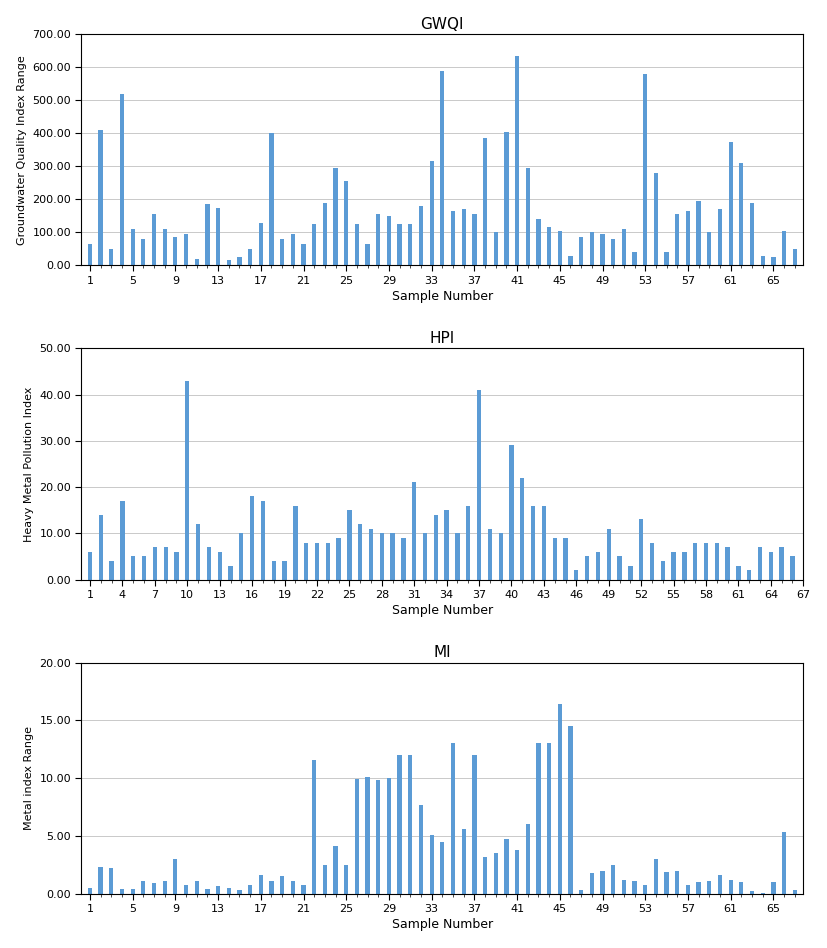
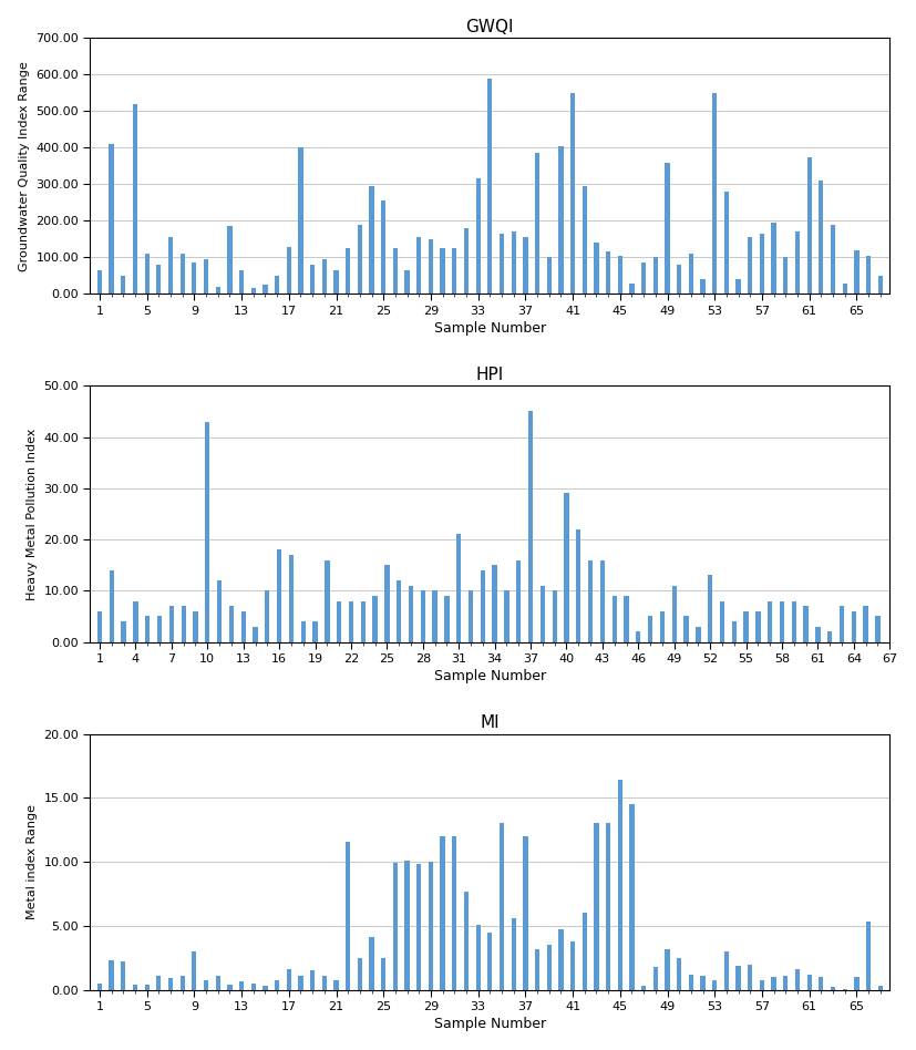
GWQI/13: 175 -> 65
GWQI/41: 635 -> 550
GWQI/49: 95 -> 360
GWQI/53: 580 -> 550
GWQI/65: 25 -> 120
HPI/4: 17 -> 8
HPI/37: 41 -> 45
MI/49: 2.0 -> 3.2
